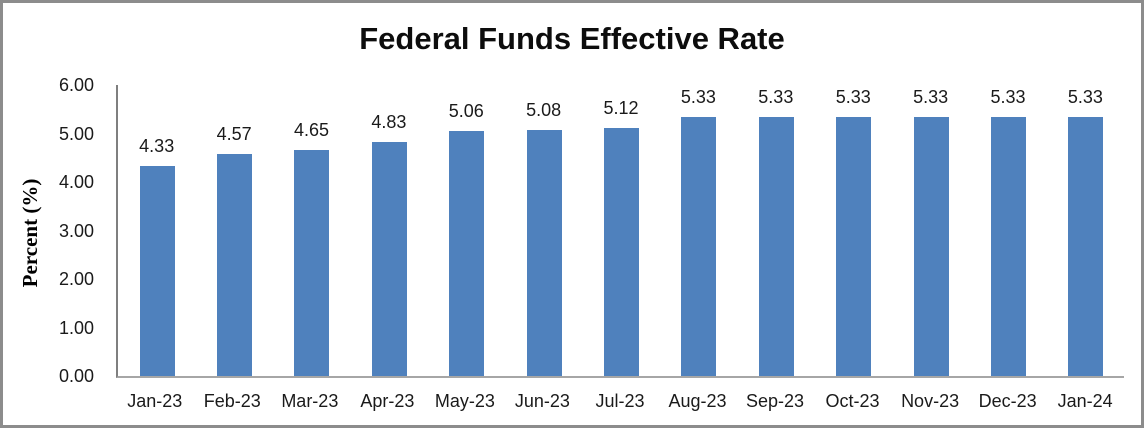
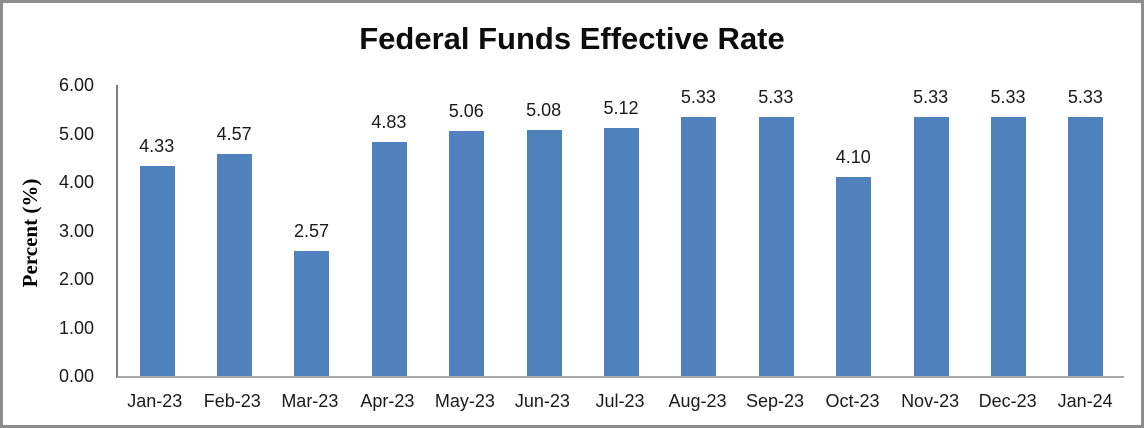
Mar-23: 4.65 -> 2.57
Oct-23: 5.33 -> 4.10
